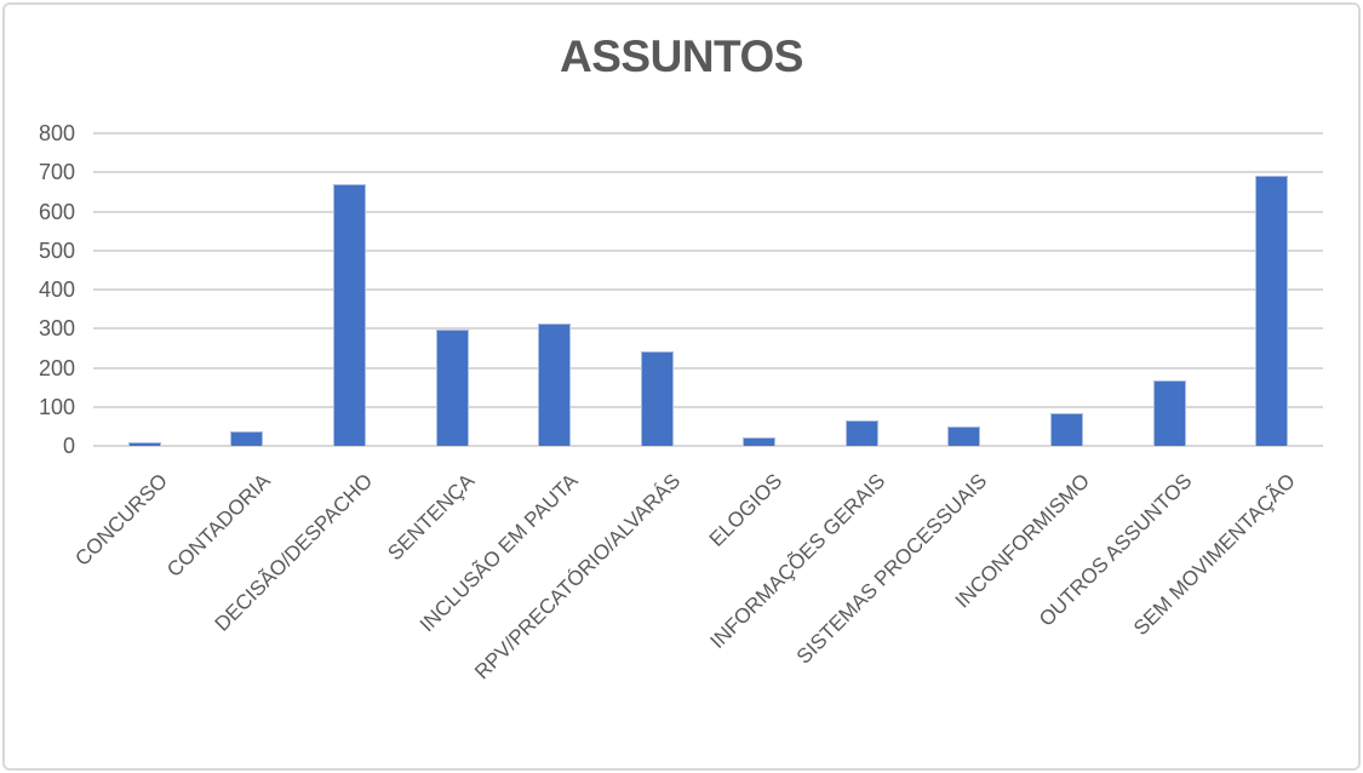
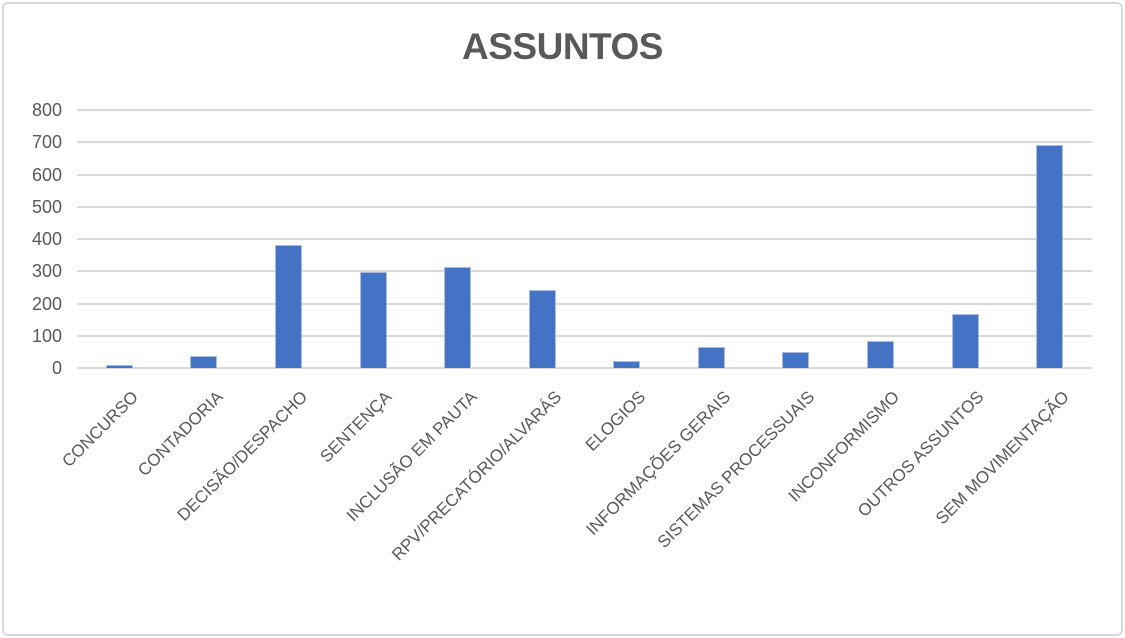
DECISÃO/DESPACHO: 670 -> 380
